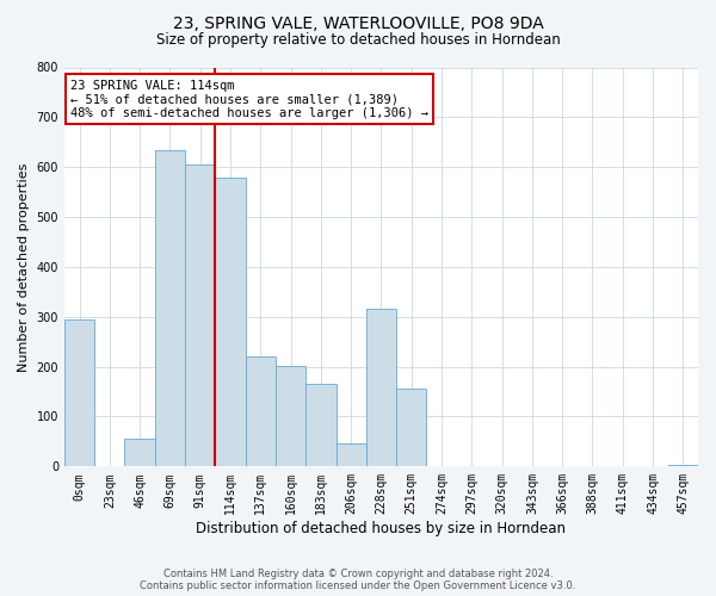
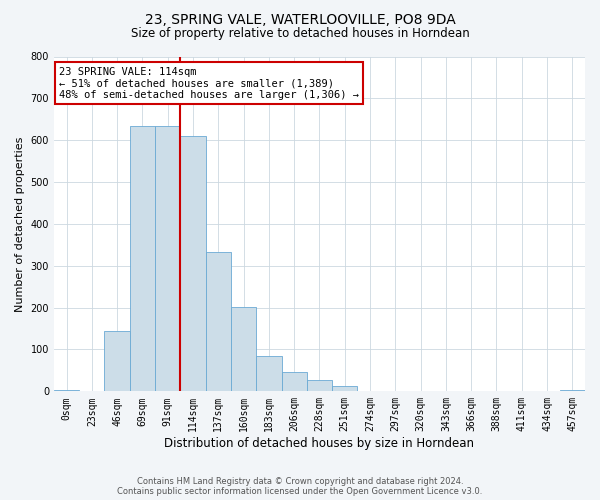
0sqm: 295 -> 3
46sqm: 55 -> 145
91sqm: 605 -> 633
114sqm: 580 -> 610
137sqm: 220 -> 332
183sqm: 165 -> 84
228sqm: 315 -> 27
251sqm: 155 -> 12
